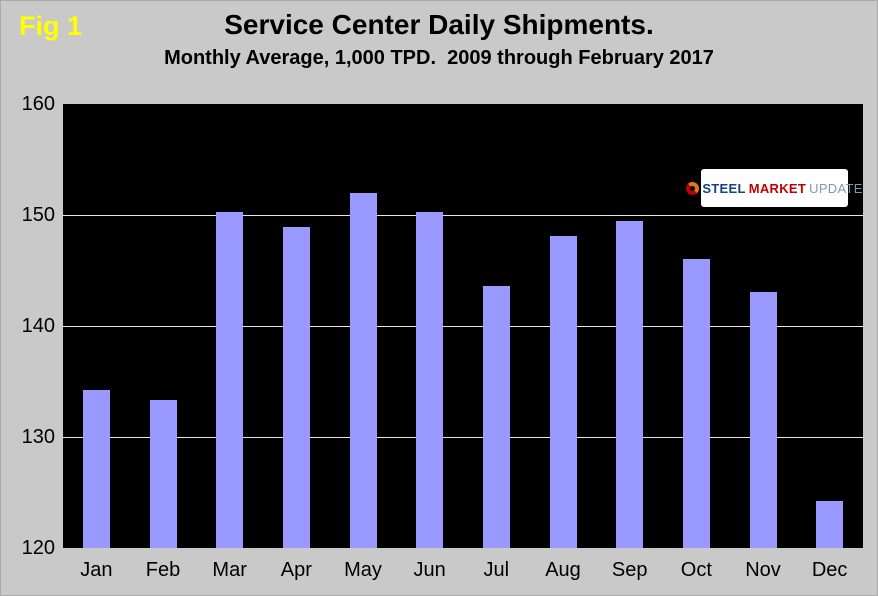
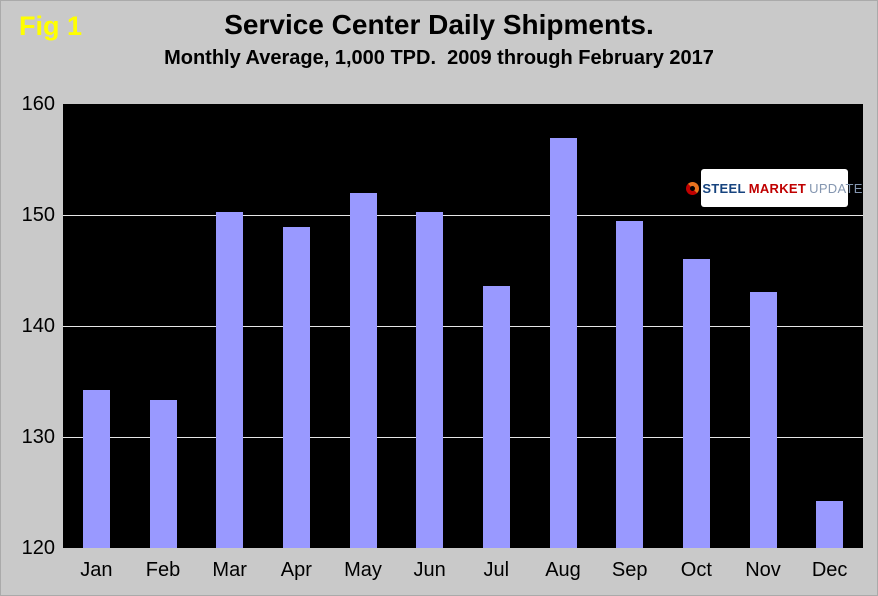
Aug: 148.1 -> 156.9
